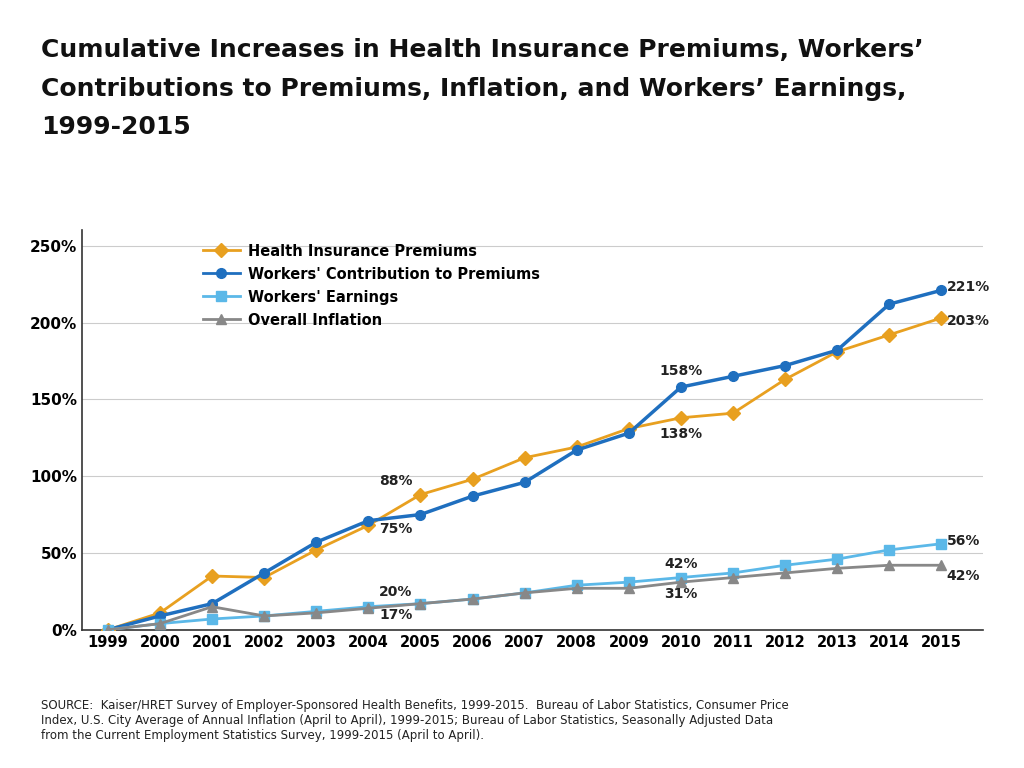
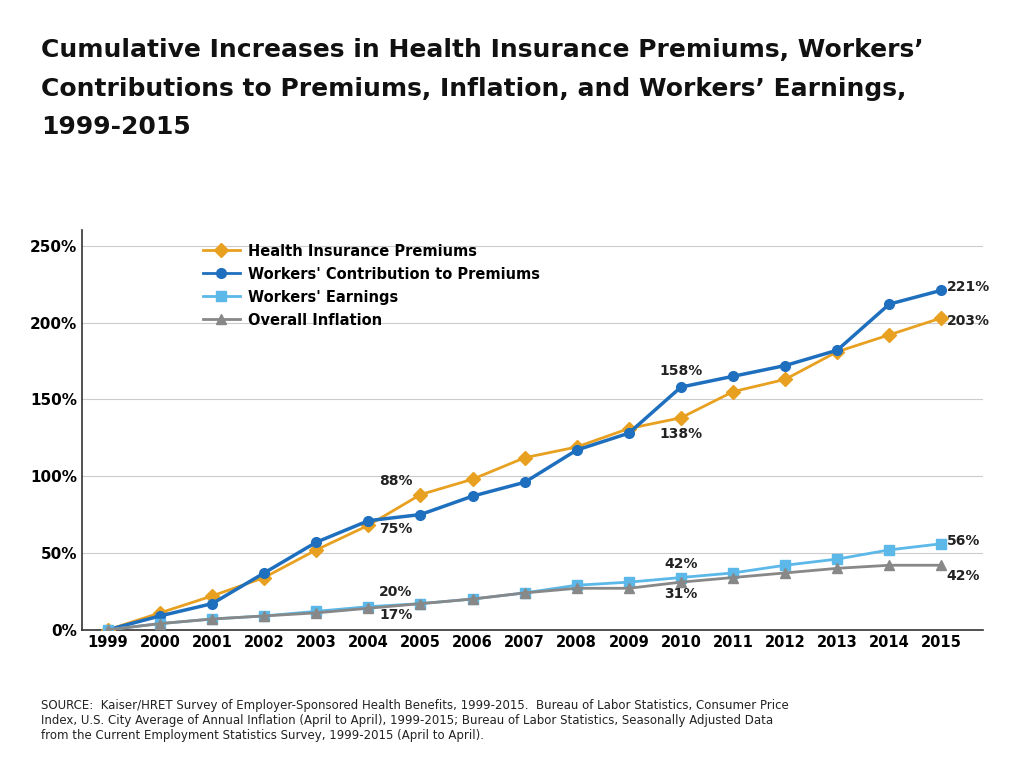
Health Insurance Premiums/2001: 35% -> 22%
Overall Inflation/2001: 15% -> 7%
Health Insurance Premiums/2011: 141% -> 155%
